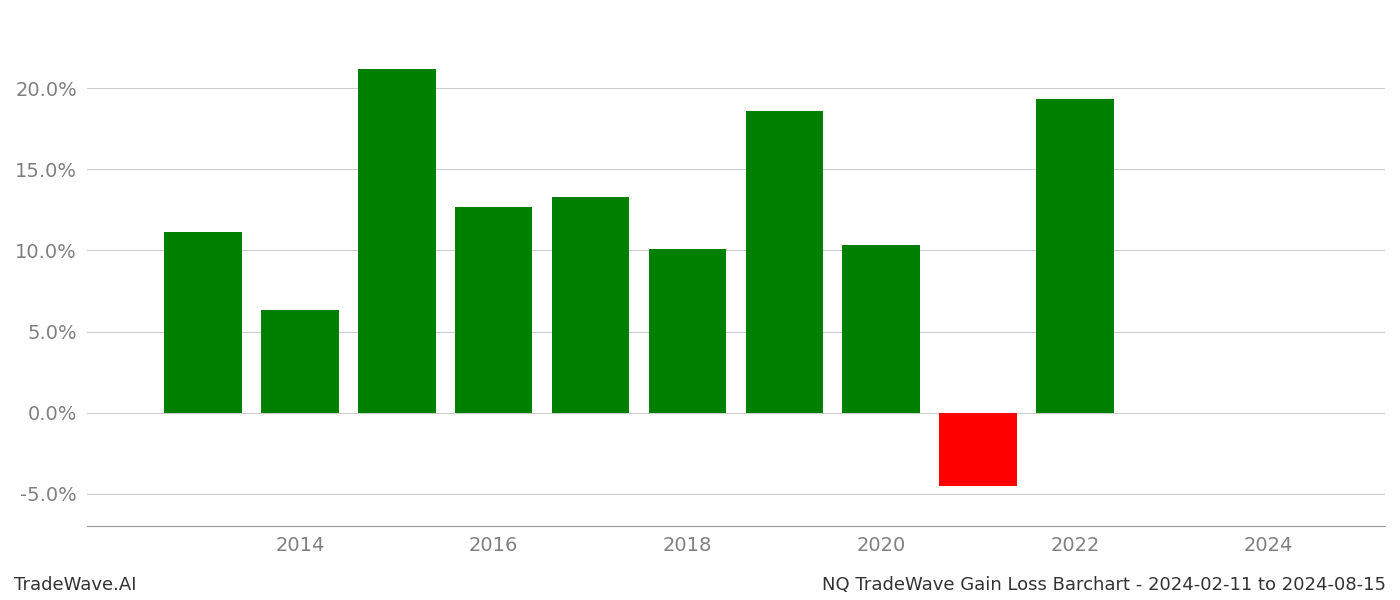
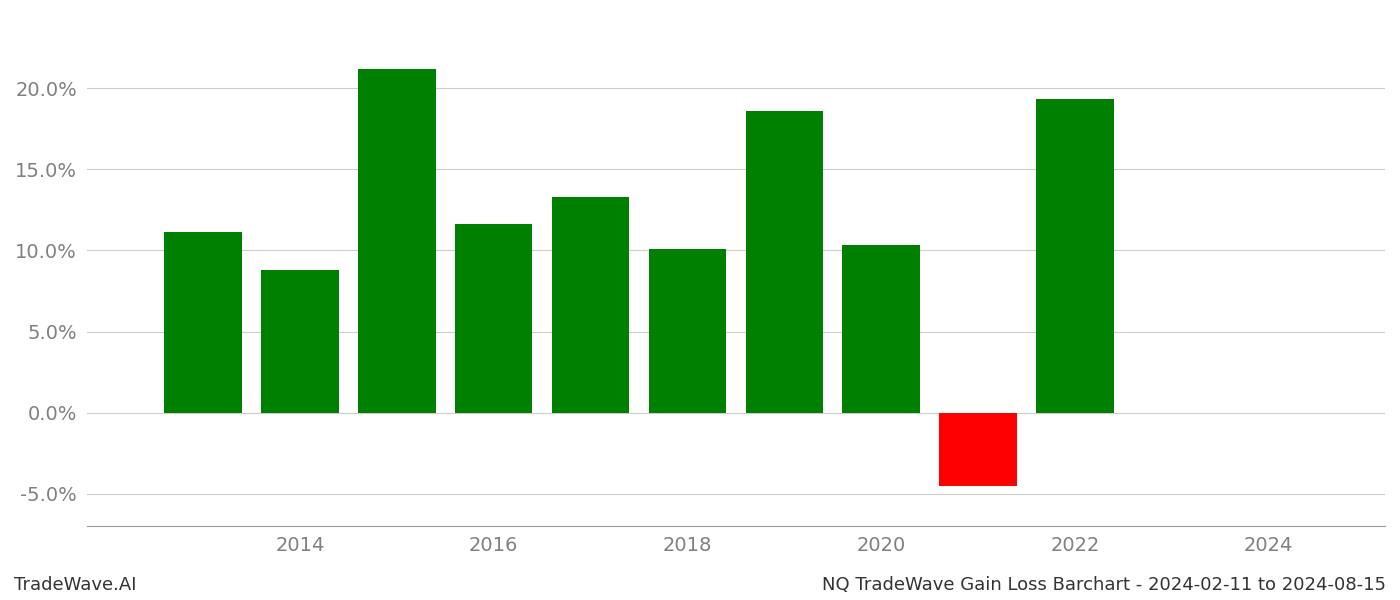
2014: 6.3% -> 8.8%
2016: 12.7% -> 11.6%
